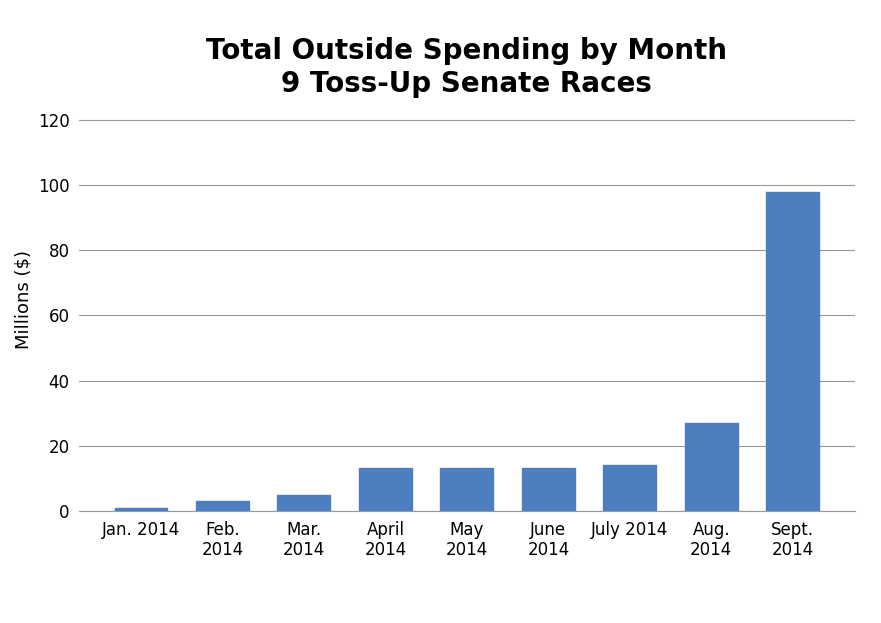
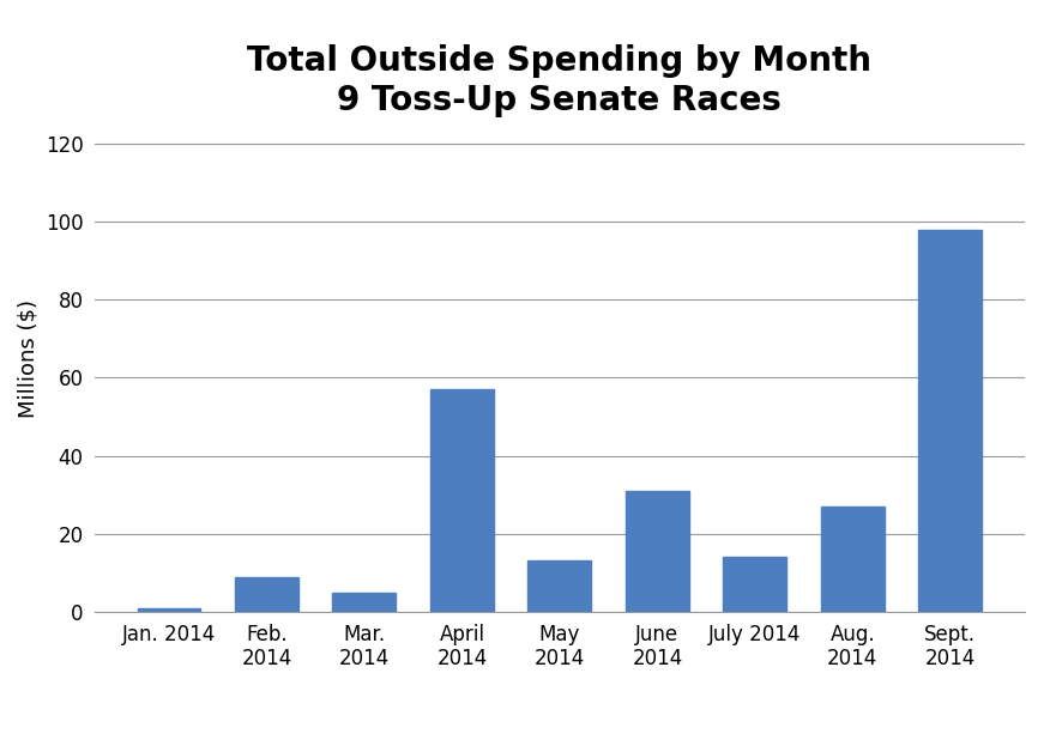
Feb. 2014: 3 -> 9
April 2014: 13 -> 57
June 2014: 13 -> 31
